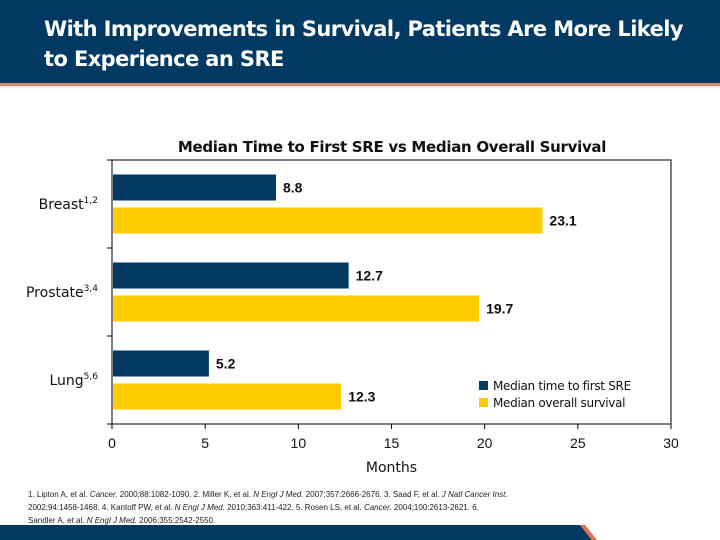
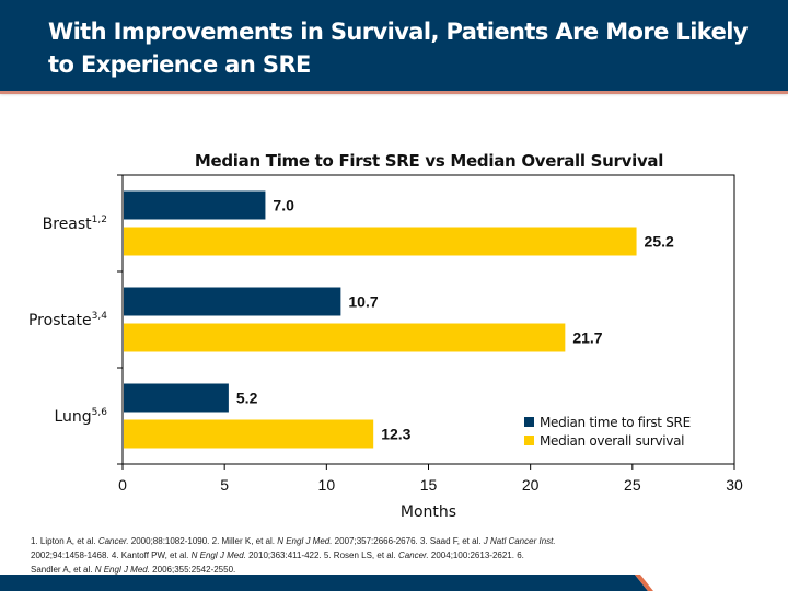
Median time to first SRE/Breast: 8.8 -> 7.0
Median overall survival/Breast: 23.1 -> 25.2
Median time to first SRE/Prostate: 12.7 -> 10.7
Median overall survival/Prostate: 19.7 -> 21.7
